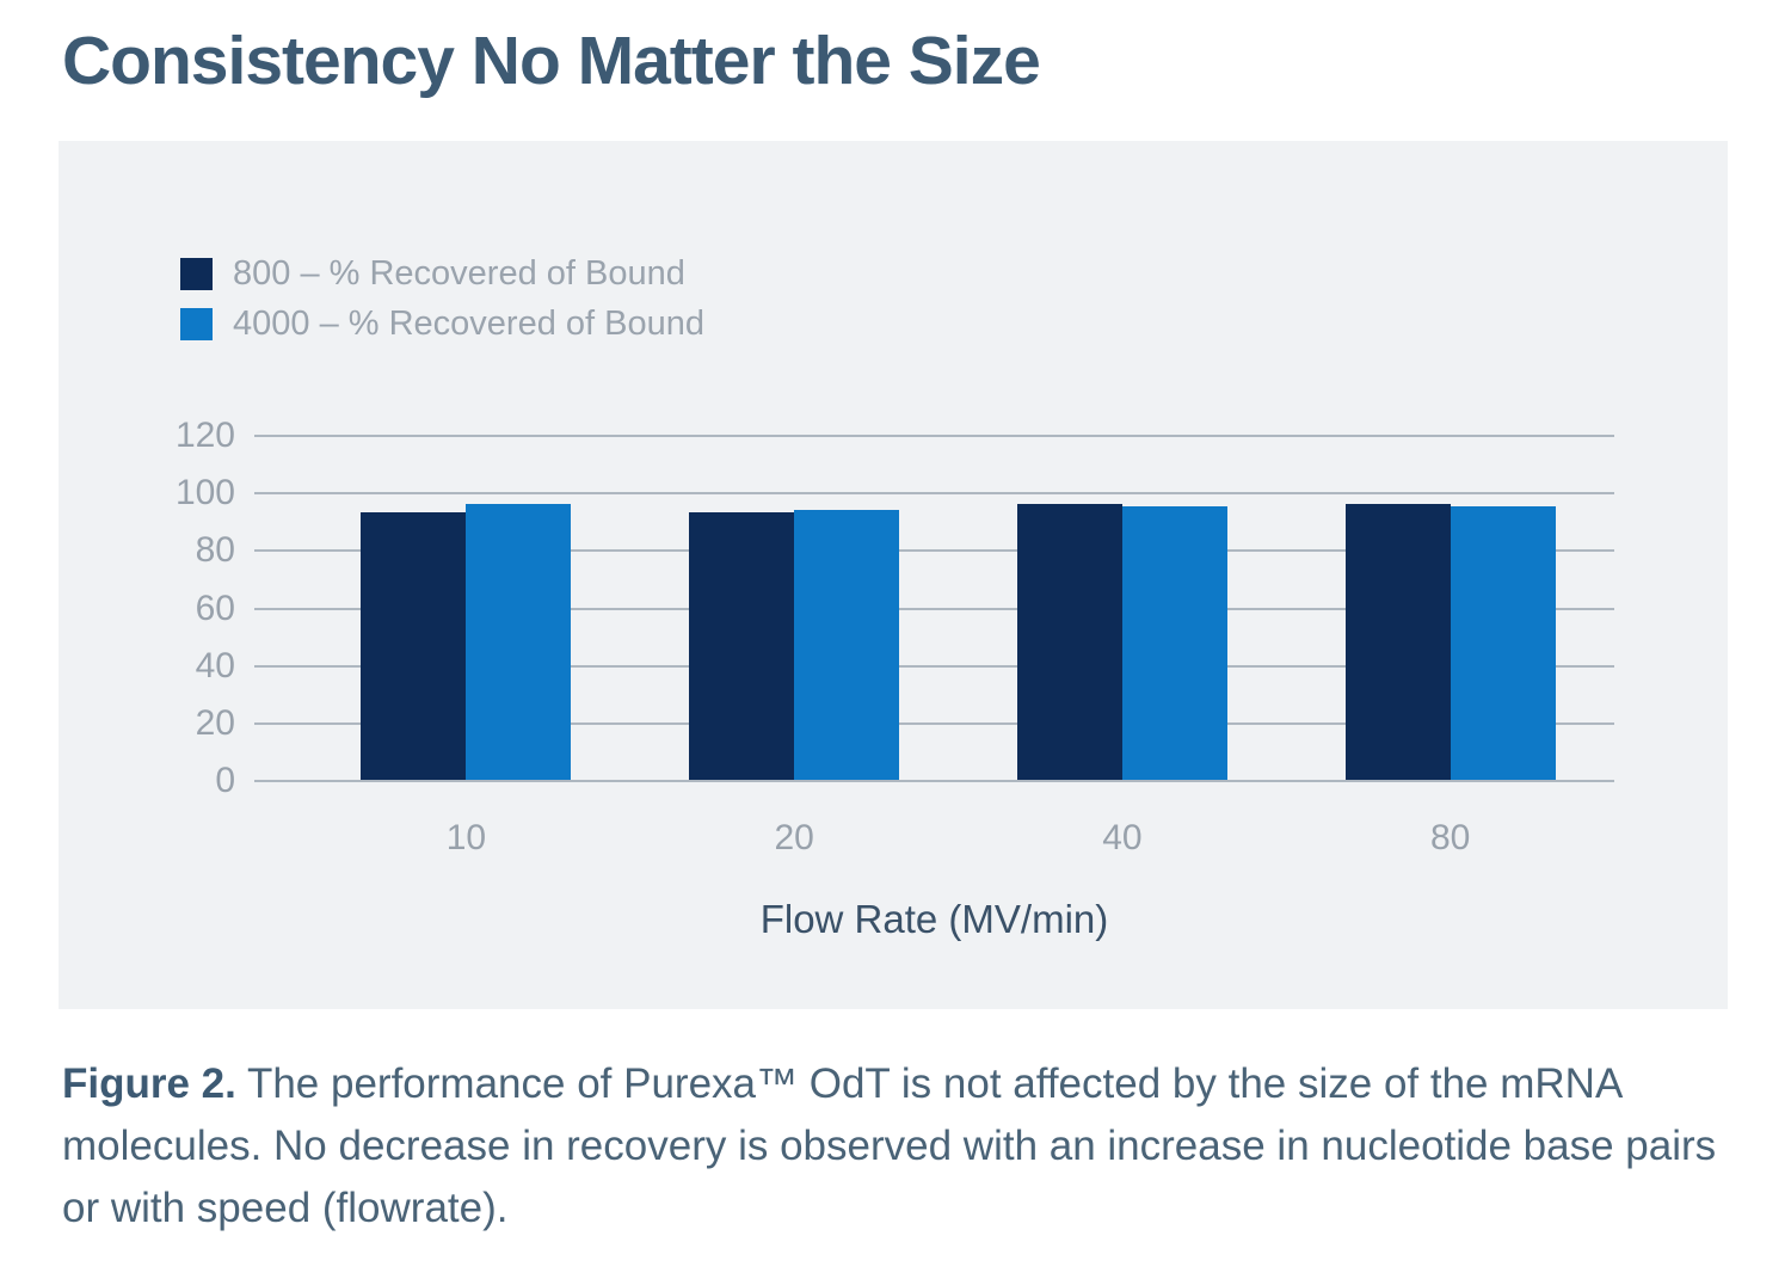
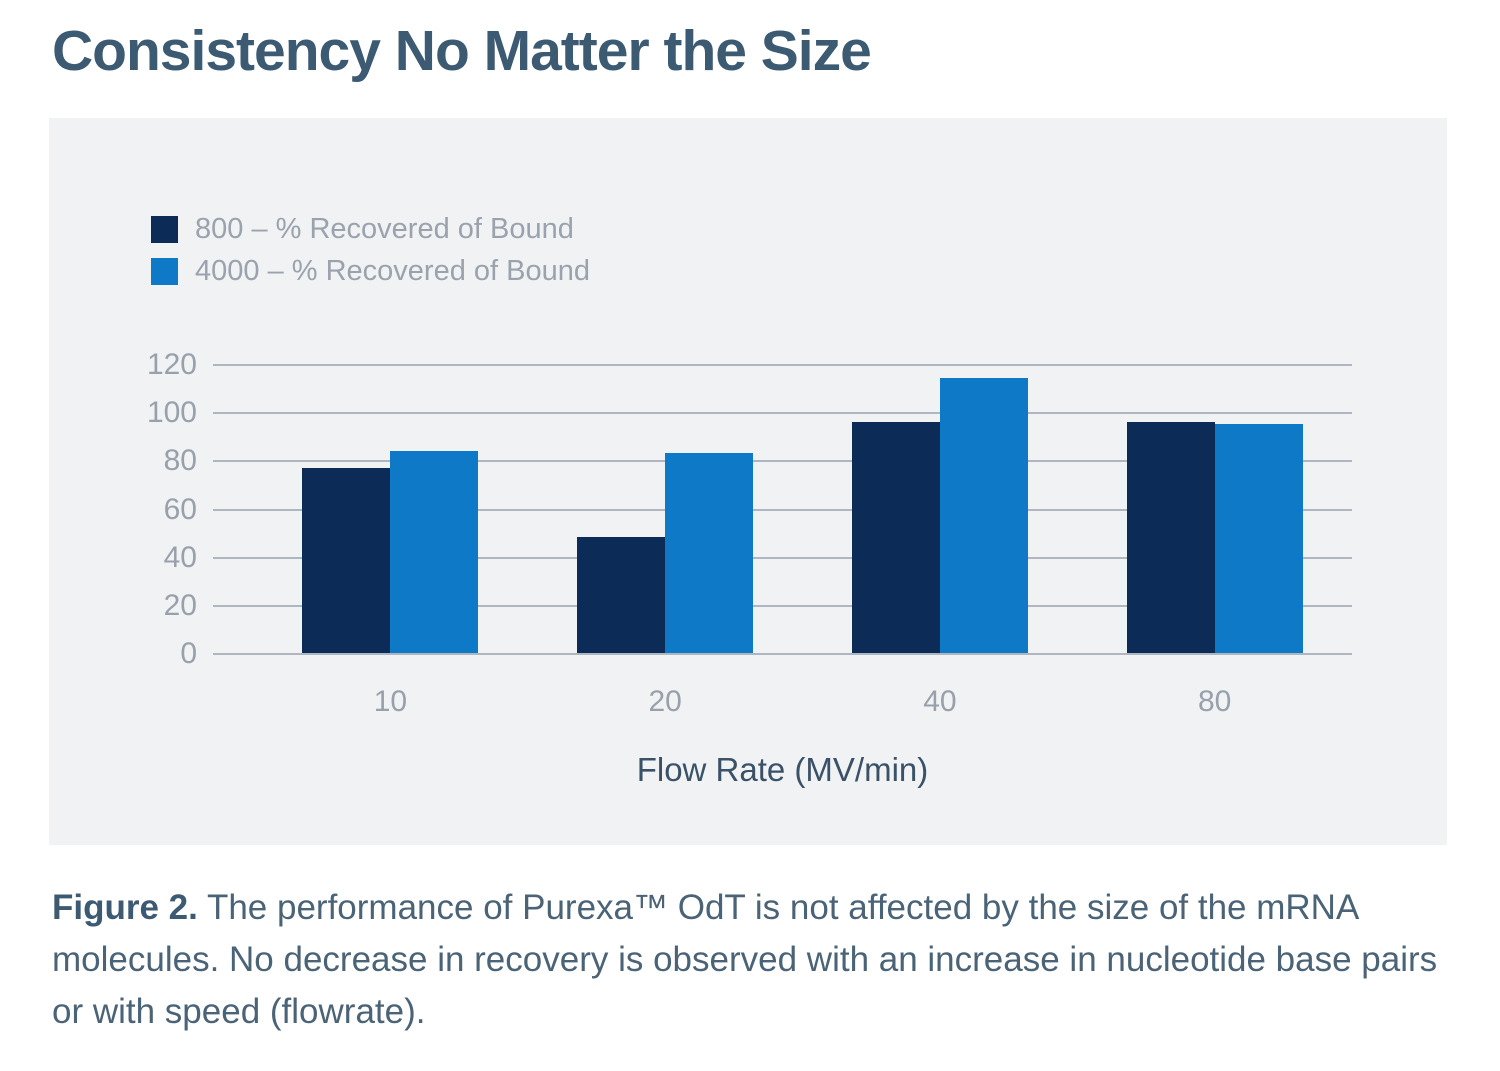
800 – % Recovered of Bound/10: 93 -> 77
4000 – % Recovered of Bound/10: 96 -> 84
800 – % Recovered of Bound/20: 93 -> 48
4000 – % Recovered of Bound/20: 94 -> 83
4000 – % Recovered of Bound/40: 95 -> 114
